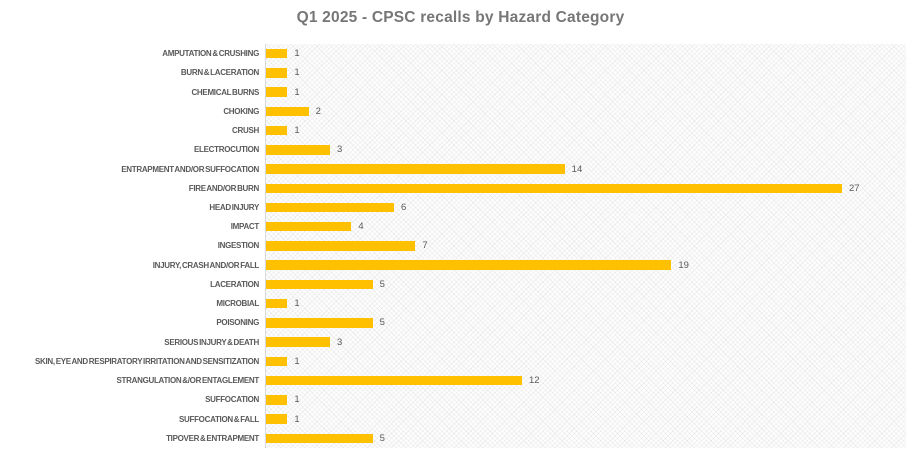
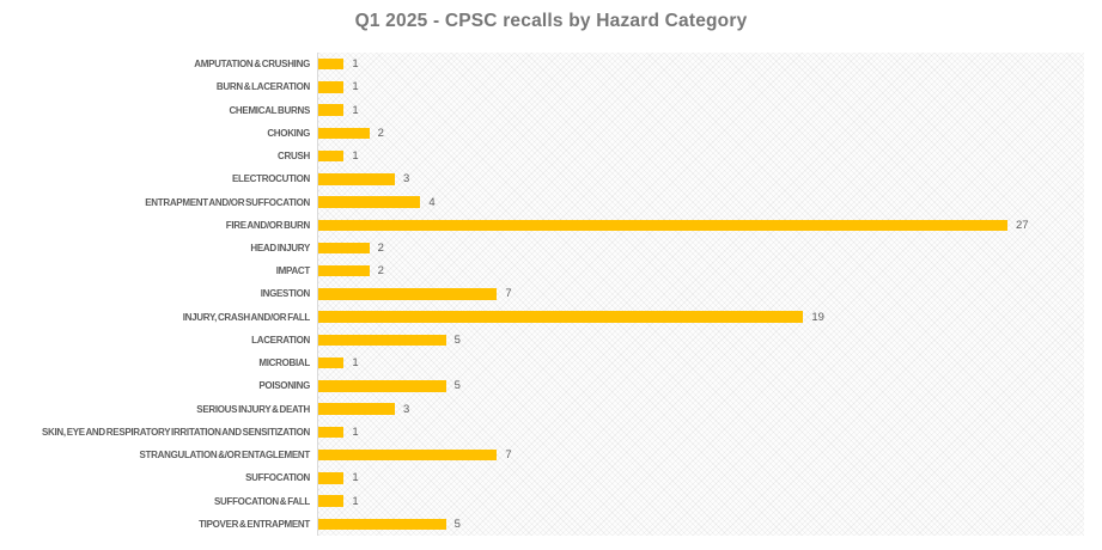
ENTRAPMENT AND/OR SUFFOCATION: 14 -> 4
HEAD INJURY: 6 -> 2
IMPACT: 4 -> 2
STRANGULATION &/OR ENTAGLEMENT: 12 -> 7
